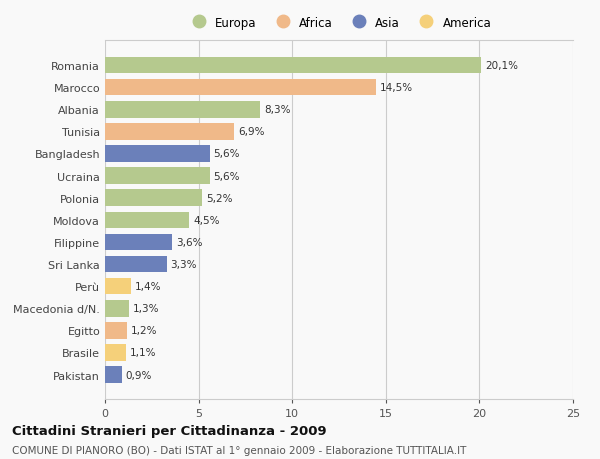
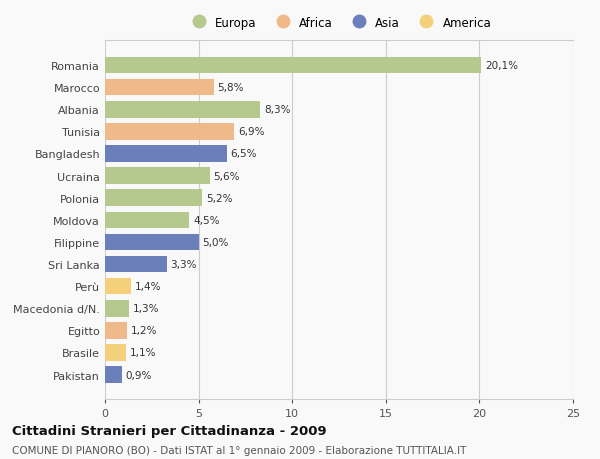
Marocco: 14,5% -> 5,8%
Bangladesh: 5,6% -> 6,5%
Filippine: 3,6% -> 5,0%
